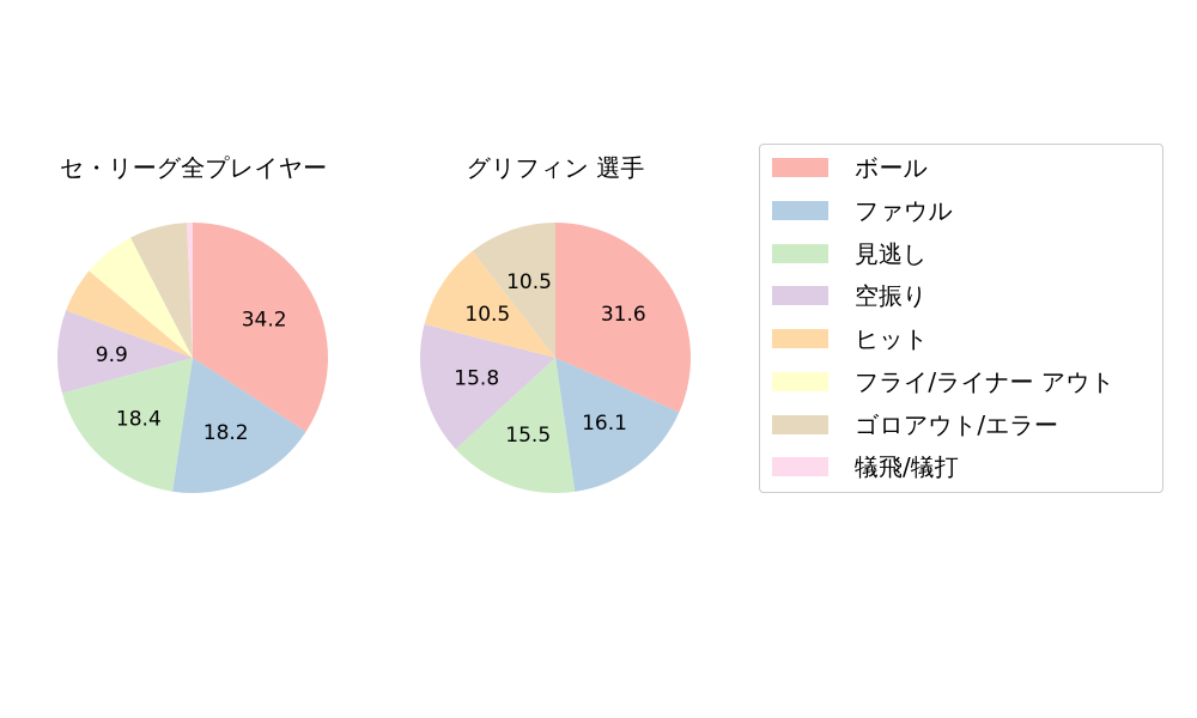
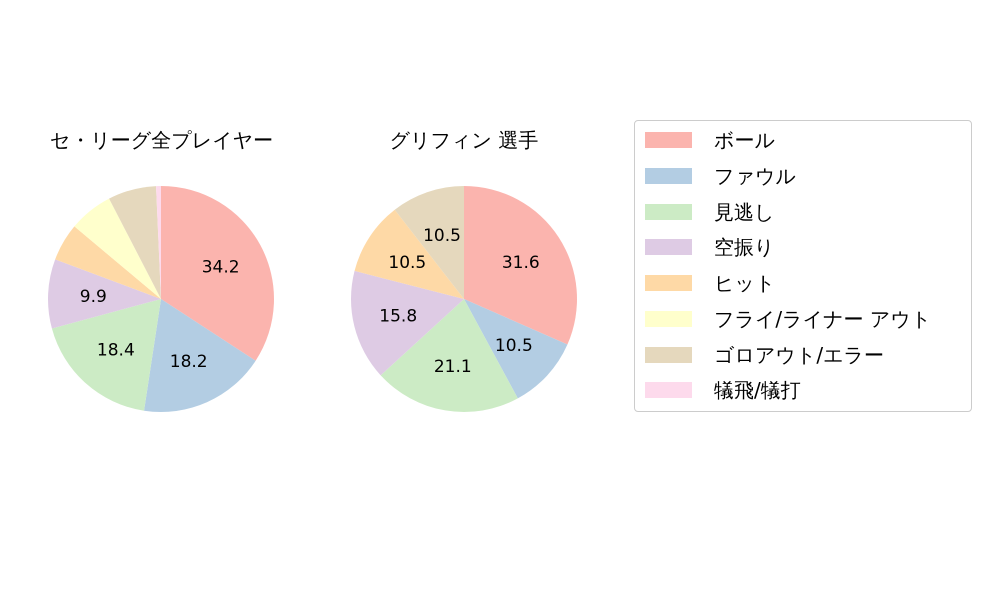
グリフィン 選手/ファウル: 16.1 -> 10.5
グリフィン 選手/見逃し: 15.5 -> 21.1
